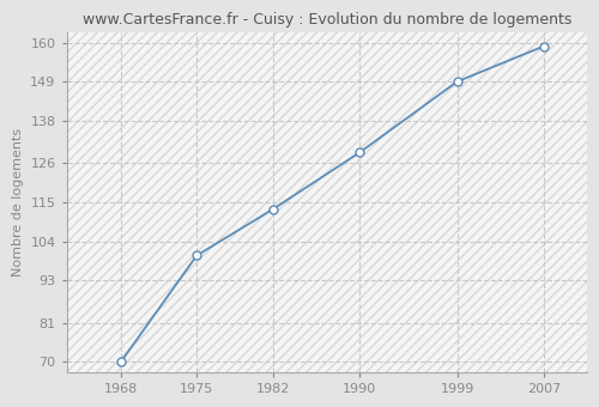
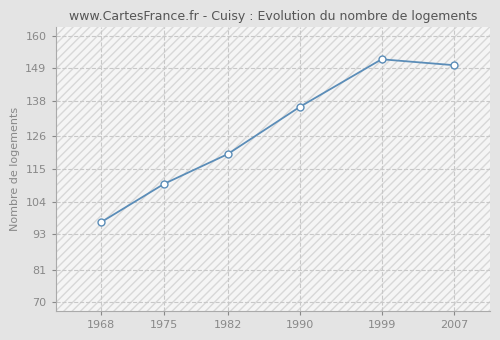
1968: 70 -> 97
1975: 100 -> 110
1982: 113 -> 120
1990: 129 -> 136
1999: 149 -> 152
2007: 159 -> 150
